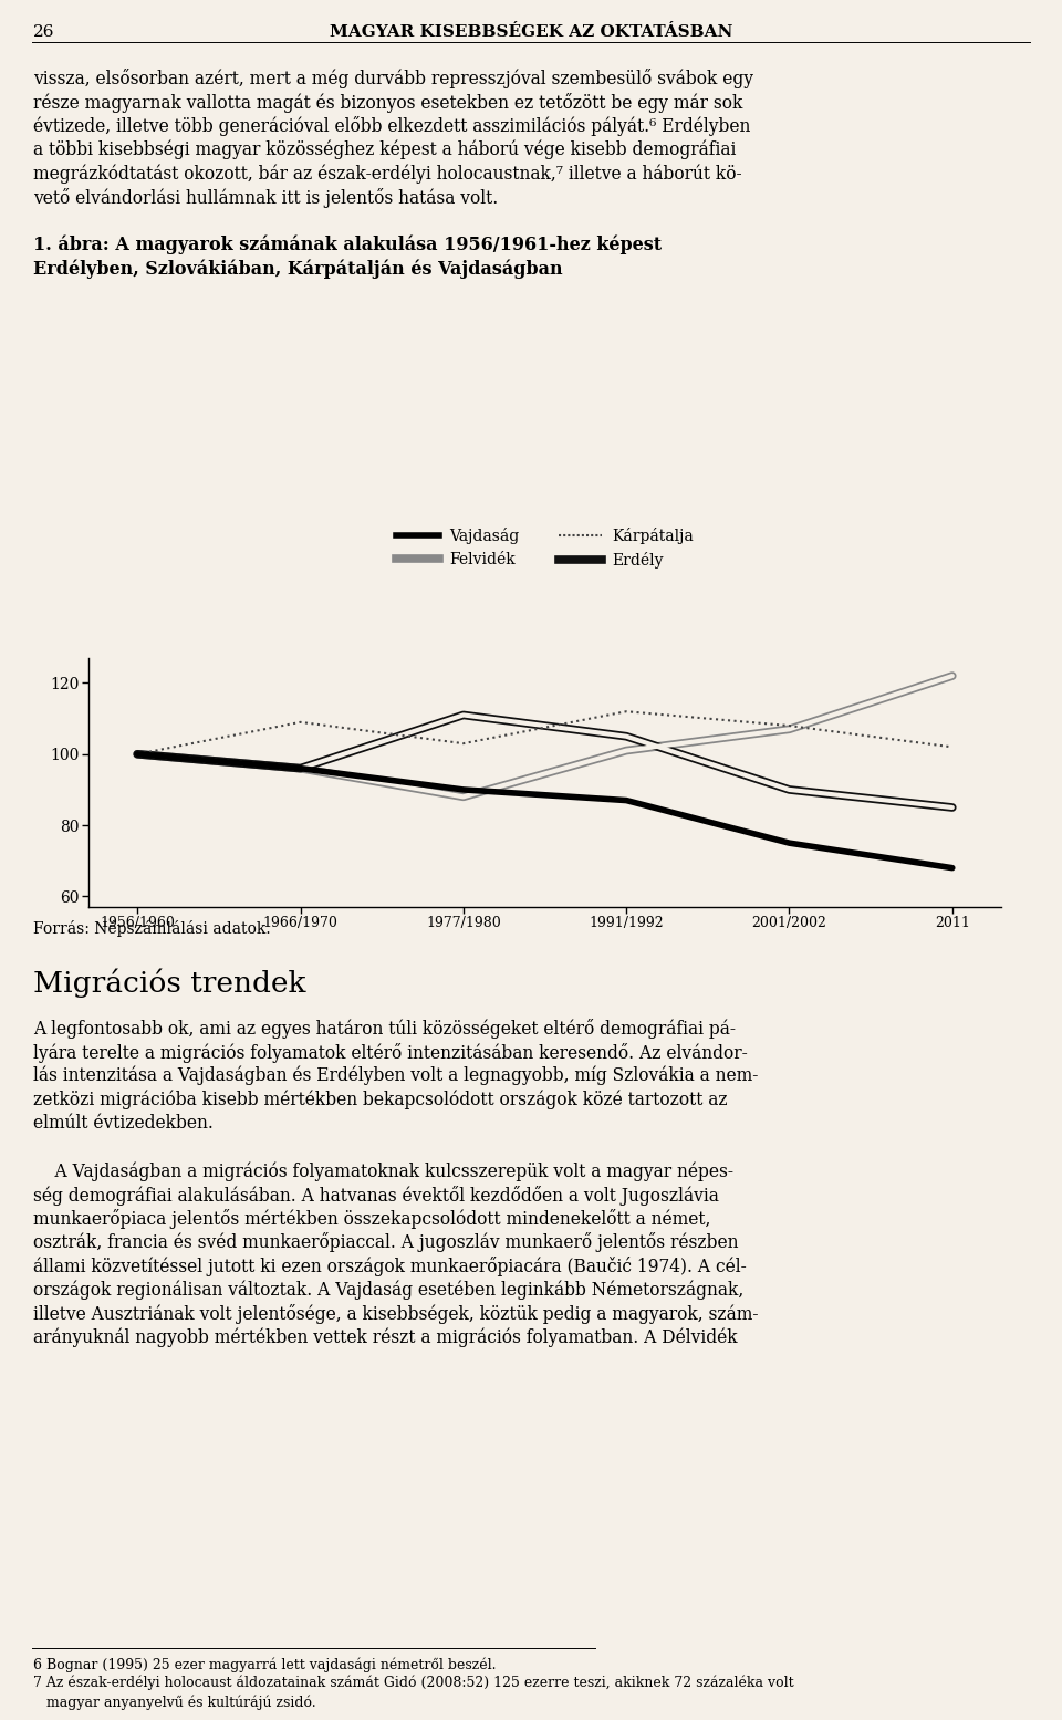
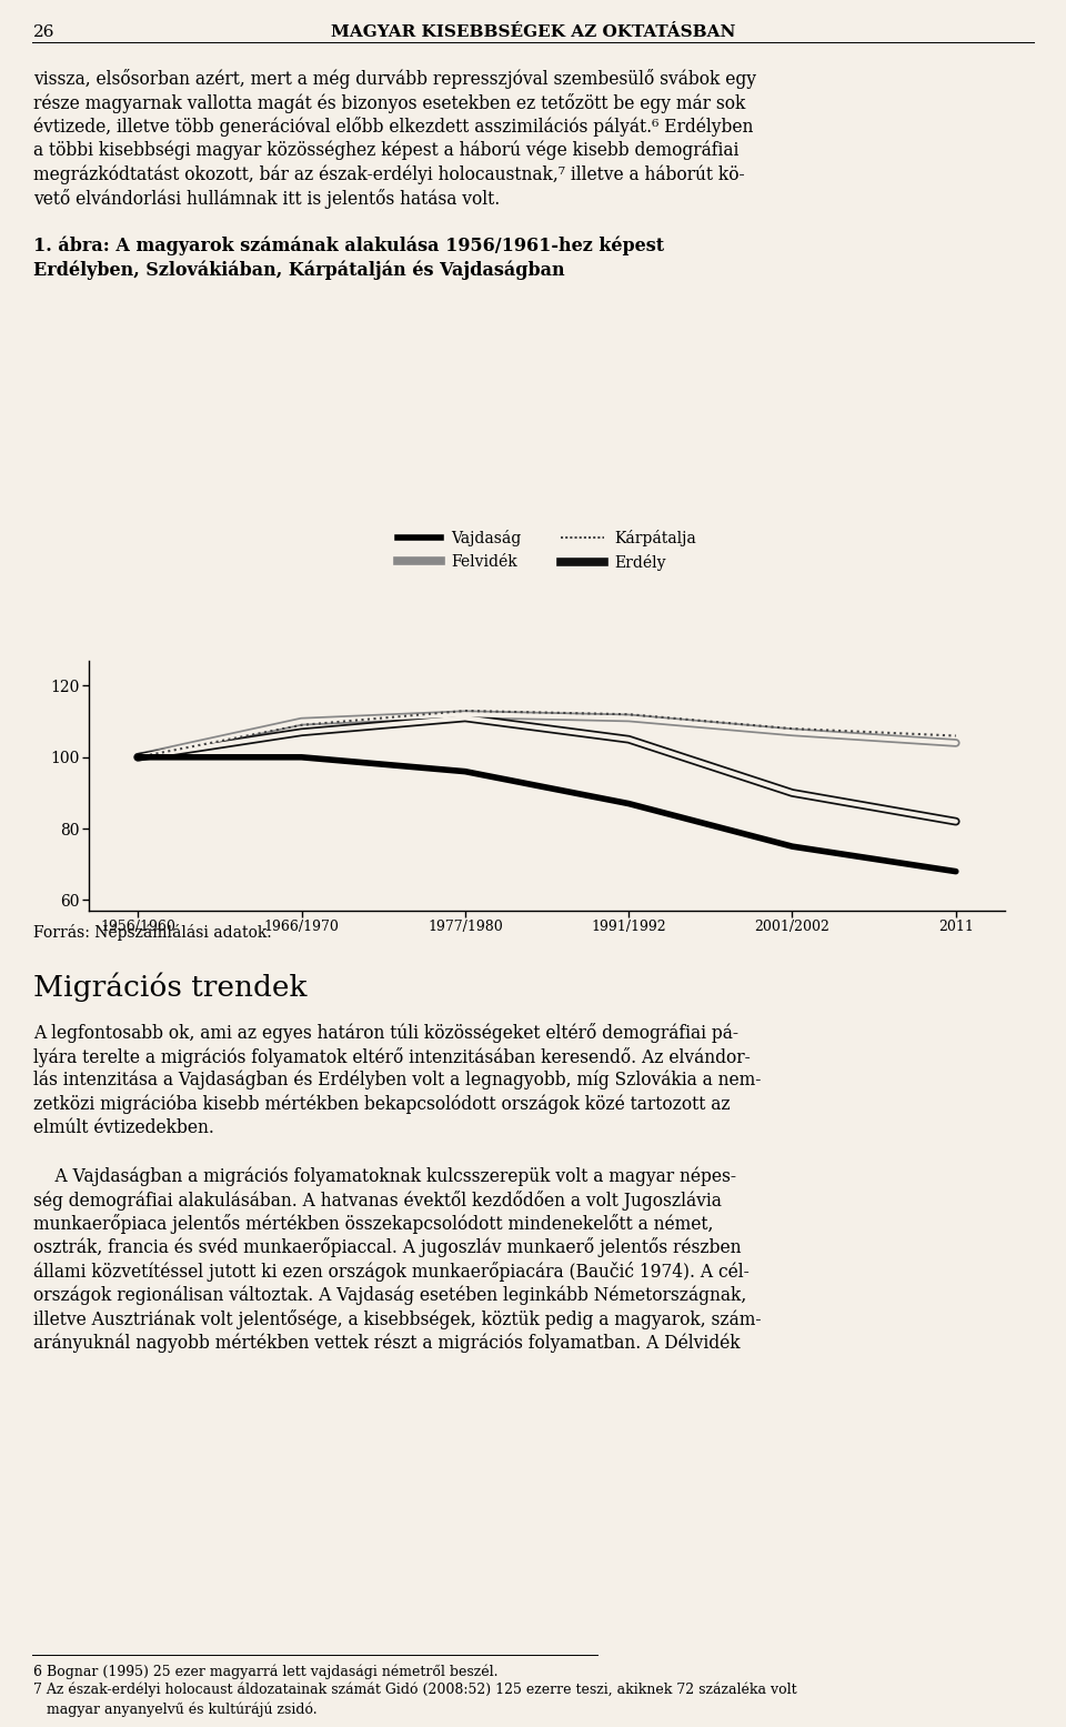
Vajdaság/1966/1970: 96 -> 100
Felvidék/1966/1970: 96 -> 110
Erdély/1966/1970: 96 -> 107
Vajdaság/1977/1980: 90 -> 96
Felvidék/1977/1980: 88 -> 112
Kárpátalja/1977/1980: 103 -> 113
Felvidék/1991/1992: 101 -> 111
Felvidék/2011: 122 -> 104
Kárpátalja/2011: 102 -> 106
Erdély/2011: 85 -> 82
